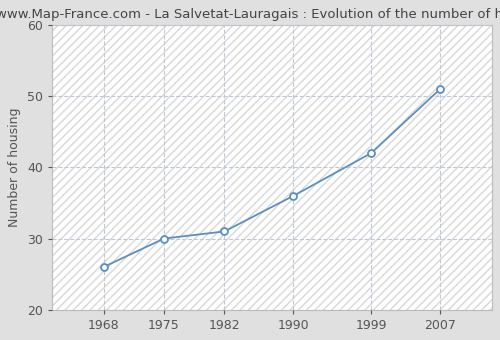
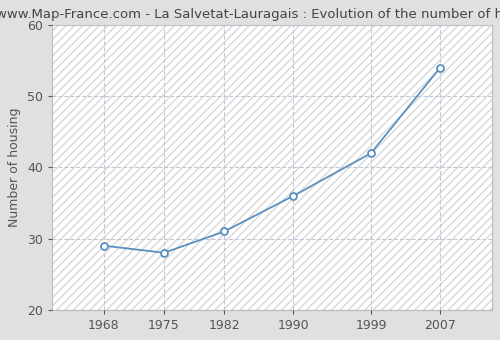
1968: 26 -> 29
1975: 30 -> 28
2007: 51 -> 54
